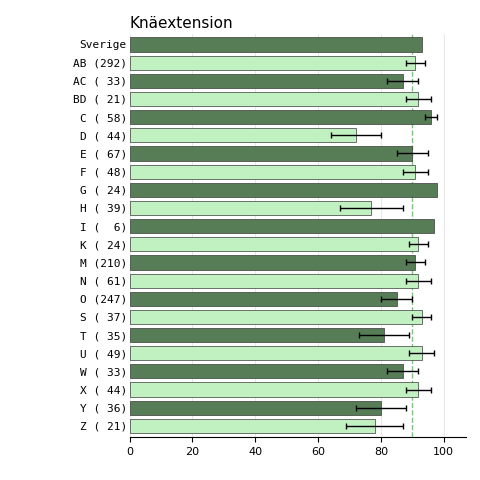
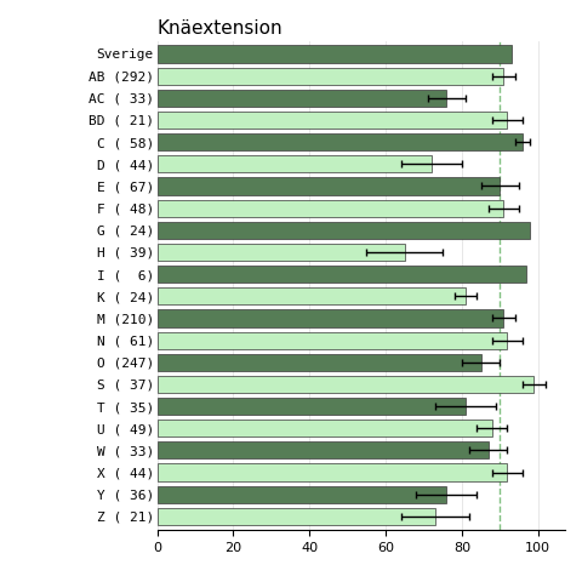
AC ( 33): 87 -> 76
H ( 39): 77 -> 65
K ( 24): 92 -> 81
S ( 37): 93 -> 99
U ( 49): 93 -> 88
Y ( 36): 80 -> 76
Z ( 21): 78 -> 73
